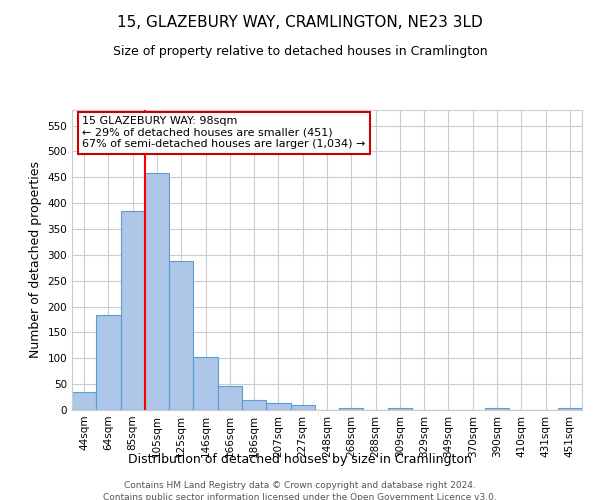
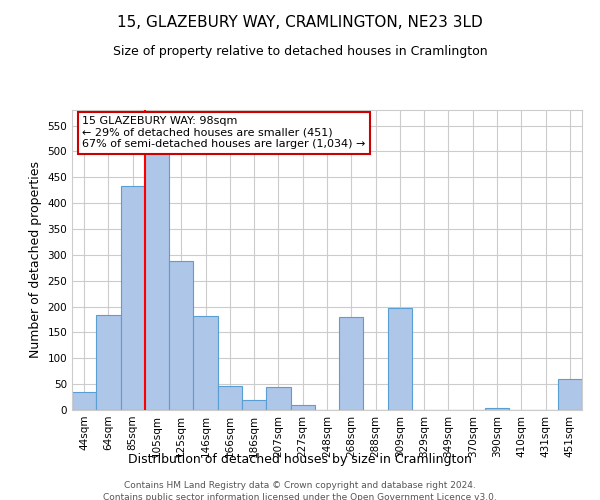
85sqm: 385 -> 434
105sqm: 458 -> 498
146sqm: 103 -> 182
207sqm: 13 -> 44
268sqm: 4 -> 180
309sqm: 4 -> 198
451sqm: 3 -> 60
